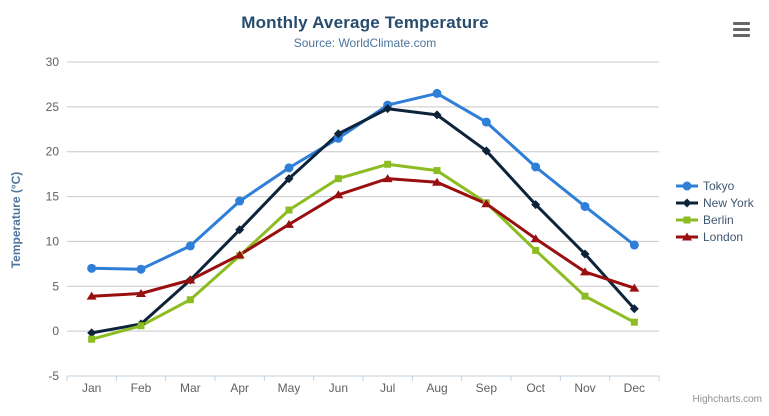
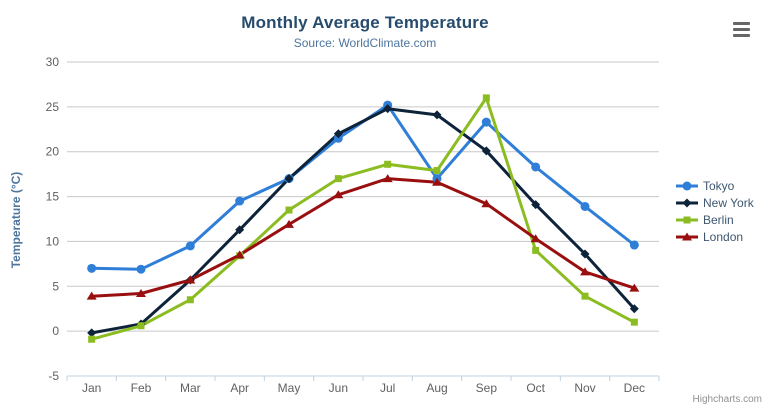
Tokyo/May: 18 -> 17
Tokyo/Aug: 26 -> 17
Berlin/Sep: 14 -> 26
